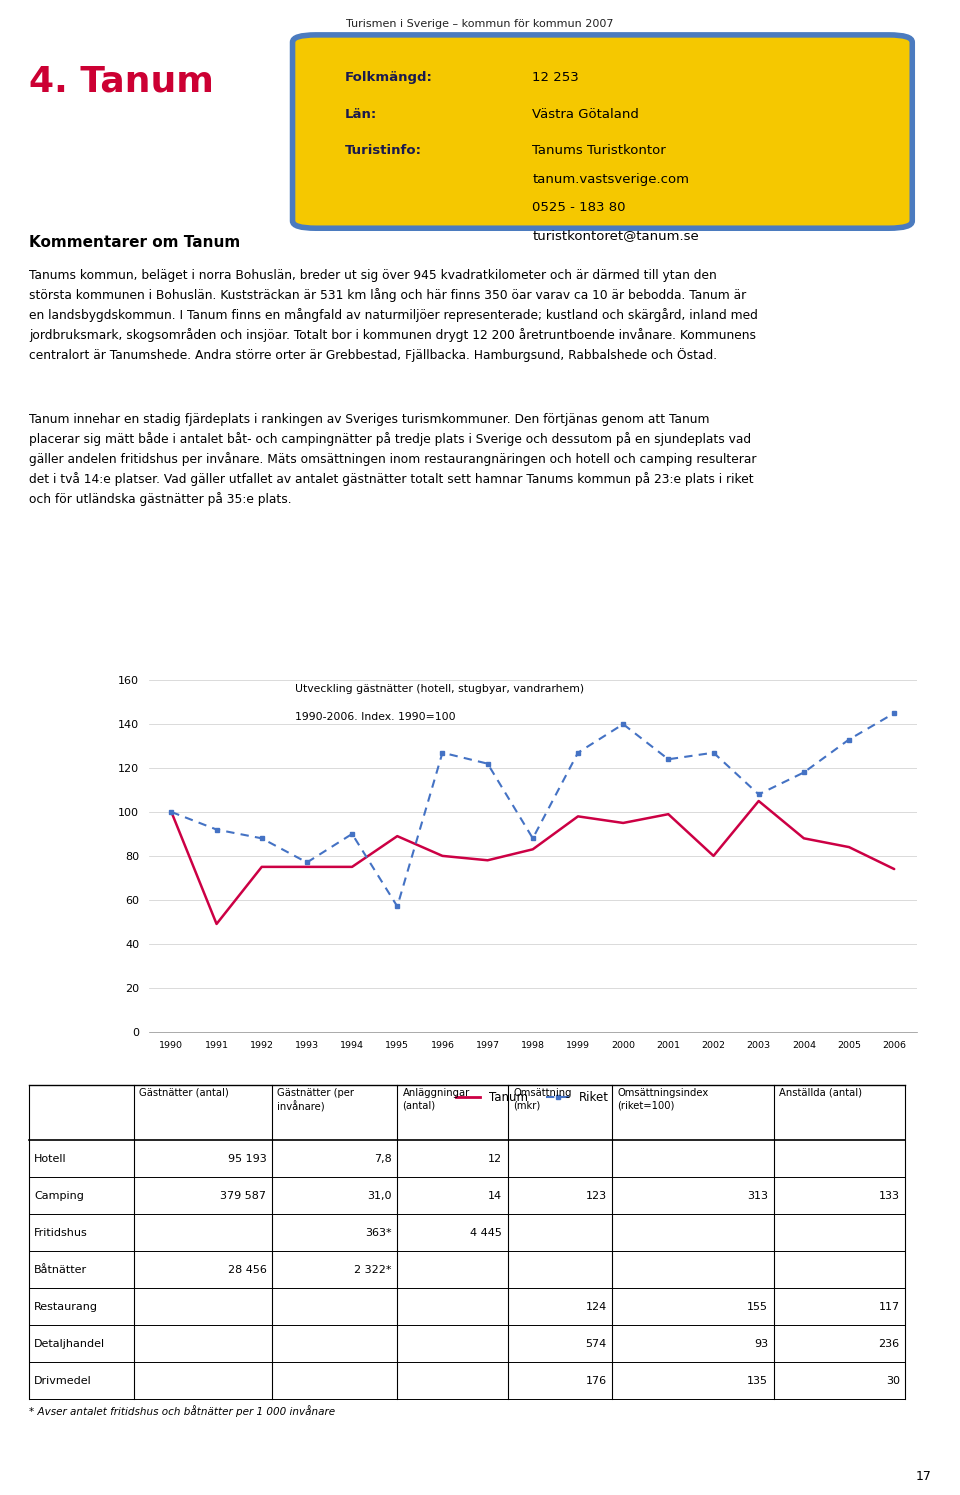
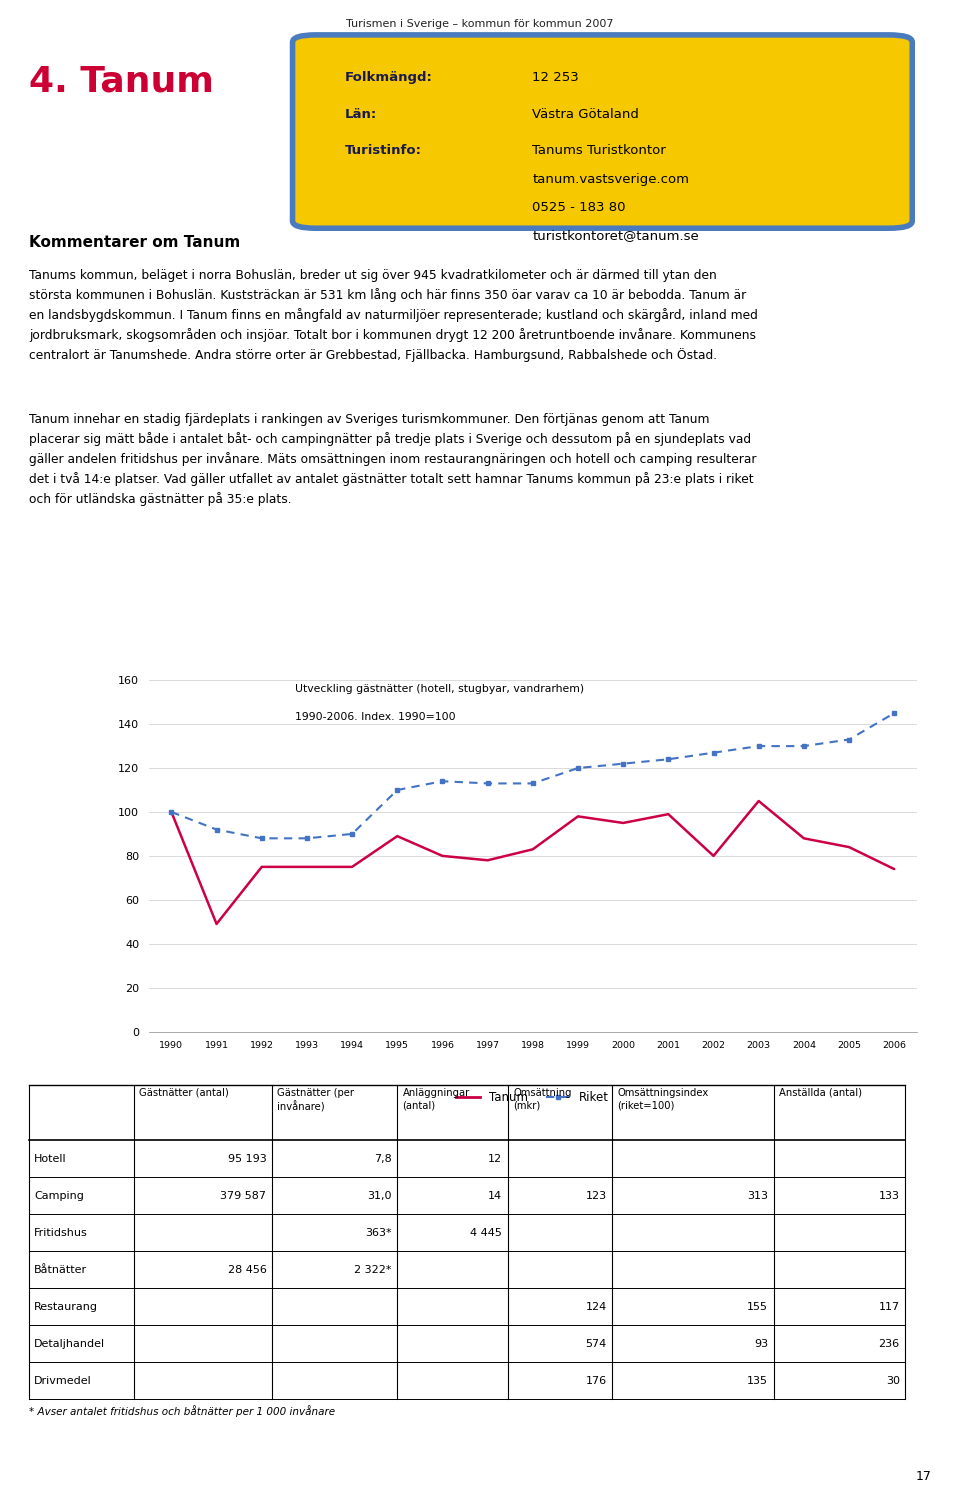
Riket/1993: 77 -> 88
Riket/1995: 57 -> 110
Riket/1996: 127 -> 114
Riket/1997: 122 -> 113
Riket/1998: 88 -> 113
Riket/1999: 127 -> 120
Riket/2000: 140 -> 122
Riket/2003: 108 -> 130
Riket/2004: 118 -> 130
